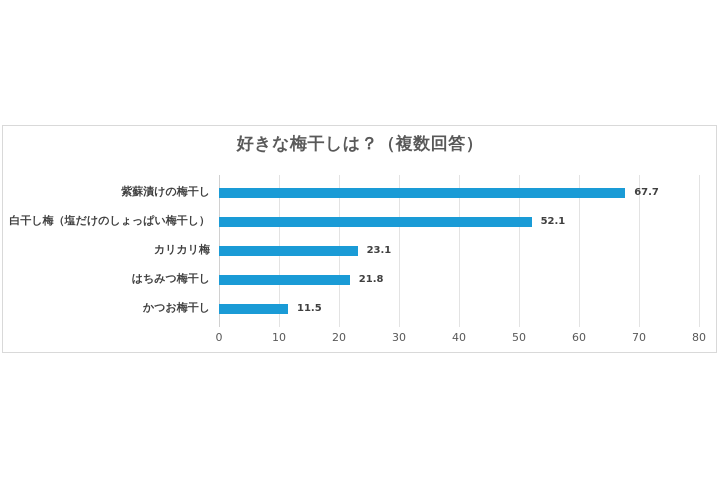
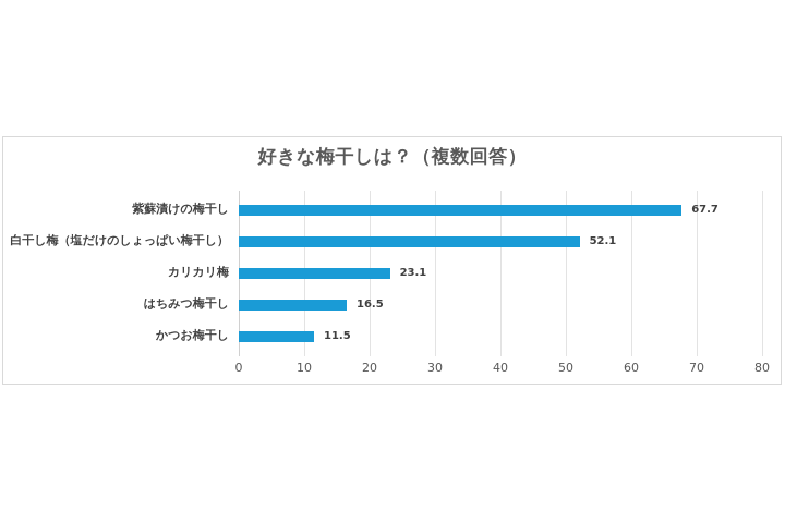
はちみつ梅干し: 21.8 -> 16.5
